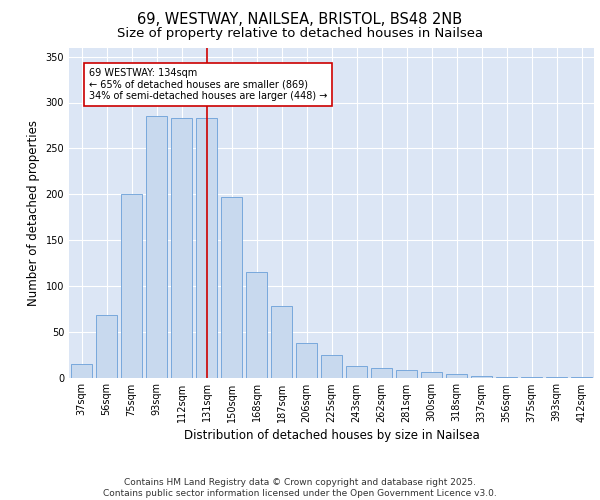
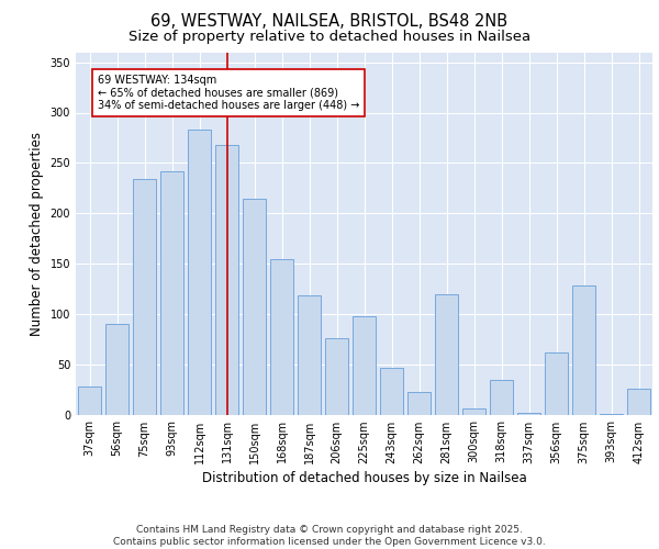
37sqm: 15 -> 28
56sqm: 68 -> 90
75sqm: 200 -> 234
93sqm: 285 -> 242
131sqm: 283 -> 268
150sqm: 197 -> 214
168sqm: 115 -> 154
187sqm: 78 -> 118
206sqm: 38 -> 76
225sqm: 25 -> 98
243sqm: 13 -> 46
262sqm: 10 -> 22
281sqm: 8 -> 120
318sqm: 4 -> 34
356sqm: 1 -> 62
375sqm: 1 -> 128
412sqm: 1 -> 26
